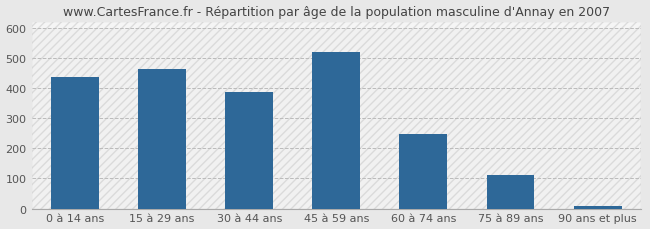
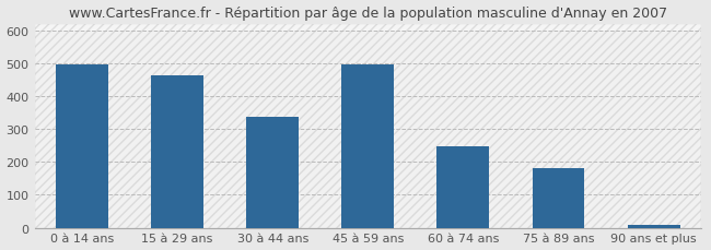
0 à 14 ans: 437 -> 495
30 à 44 ans: 387 -> 335
45 à 59 ans: 519 -> 495
75 à 89 ans: 111 -> 180
